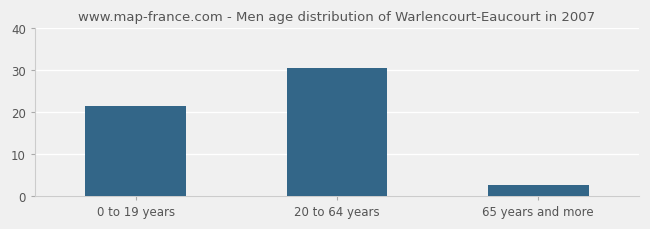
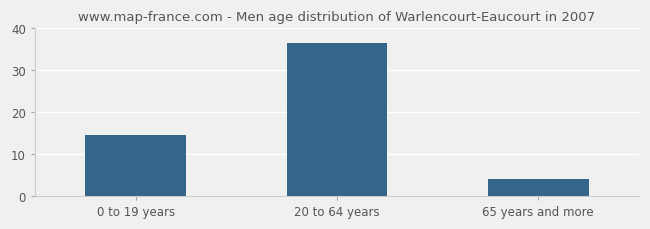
0 to 19 years: 21.5 -> 14.5
20 to 64 years: 30.5 -> 36.5
65 years and more: 2.5 -> 4.0
